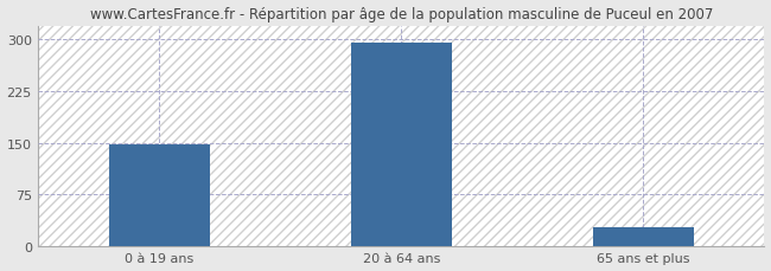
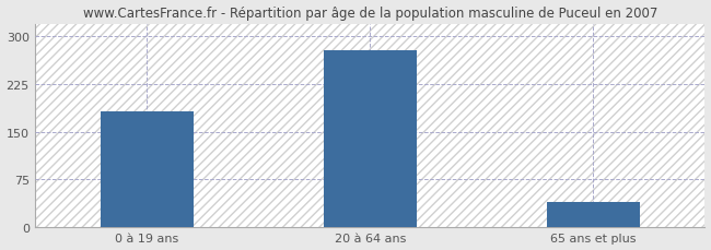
0 à 19 ans: 147 -> 182
20 à 64 ans: 295 -> 278
65 ans et plus: 28 -> 40
